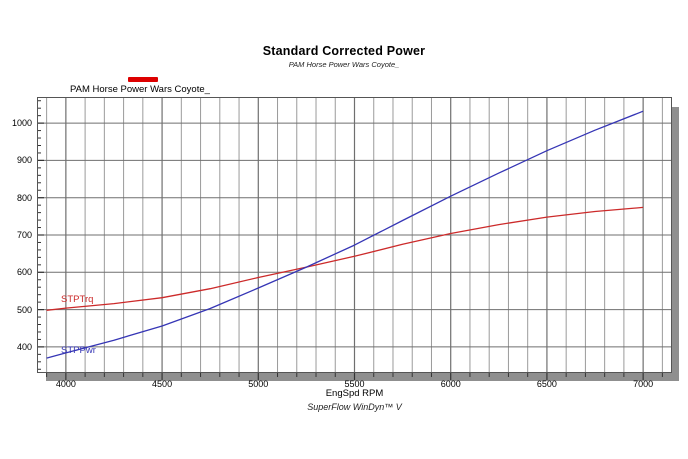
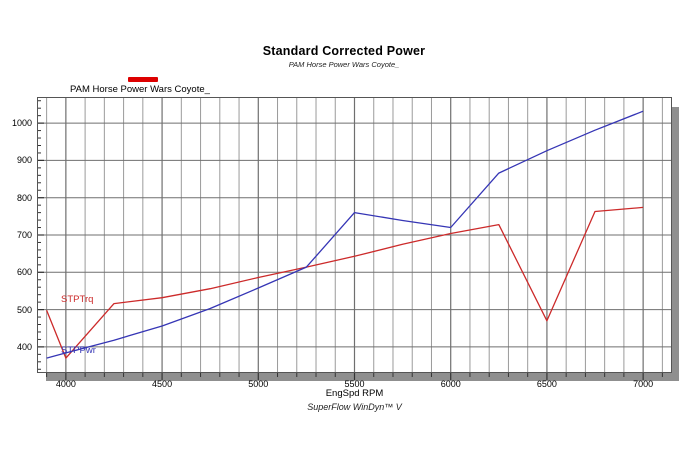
STPTrq/4000: 500 -> 370
STPPwr/5500: 670 -> 760
STPPwr/6000: 800 -> 720
STPTrq/6500: 750 -> 470
